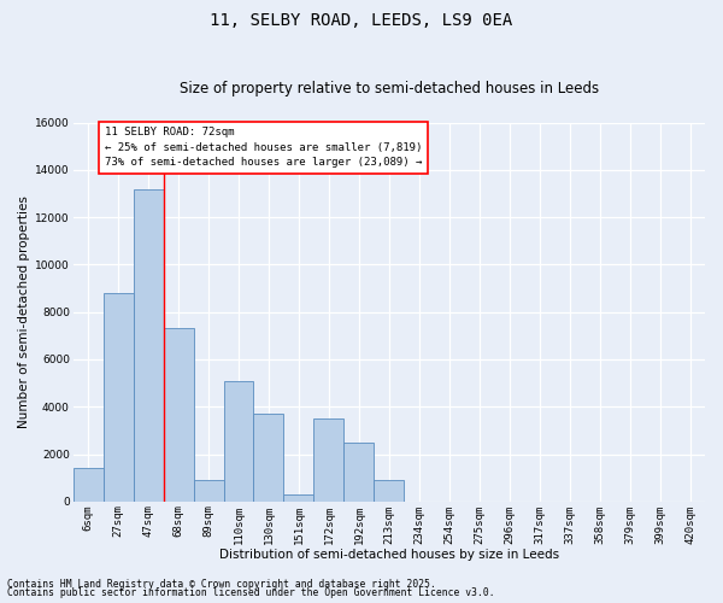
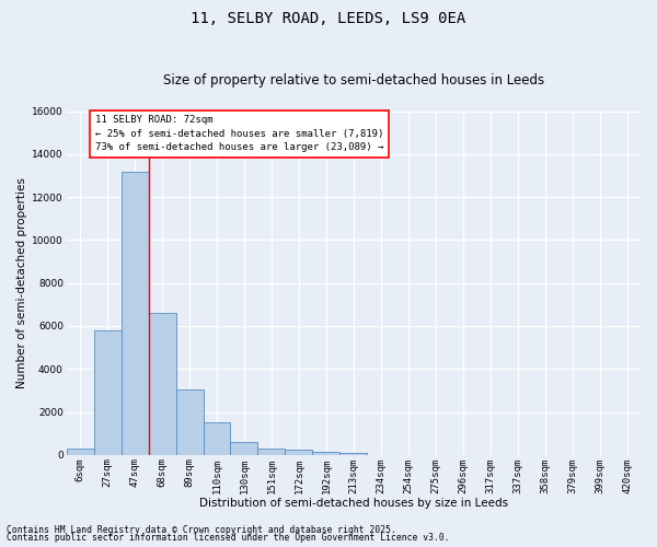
6sqm: 1400 -> 300
27sqm: 8800 -> 5800
68sqm: 7300 -> 6600
89sqm: 900 -> 3000
110sqm: 5100 -> 1500
130sqm: 3700 -> 600
172sqm: 3500 -> 300
192sqm: 2500 -> 200
213sqm: 900 -> 100
